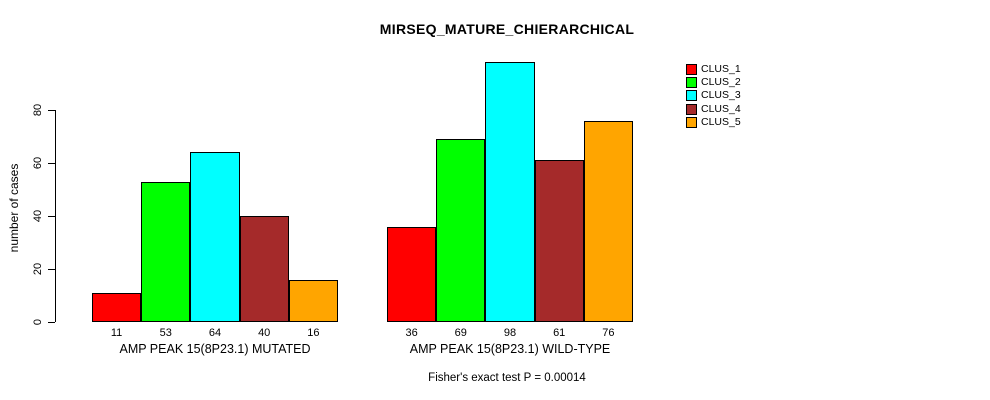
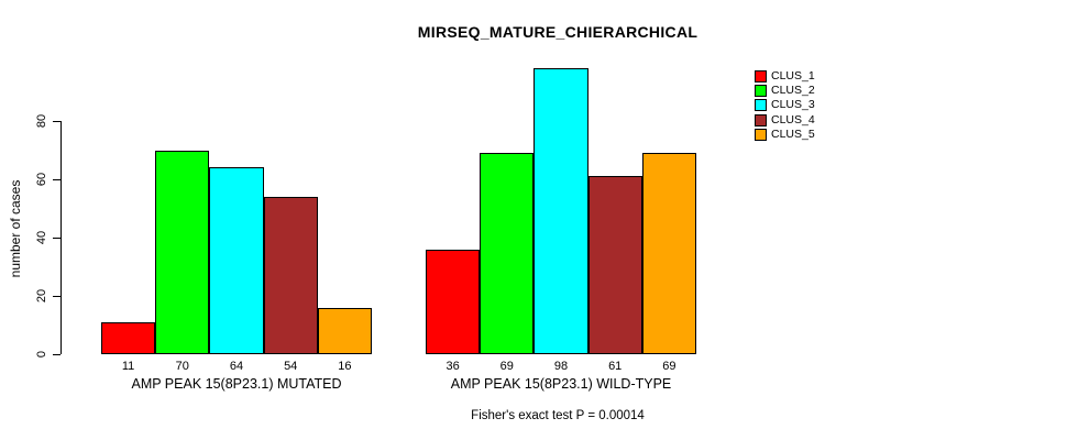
CLUS_2/AMP PEAK 15(8P23.1) MUTATED: 53 -> 70
CLUS_4/AMP PEAK 15(8P23.1) MUTATED: 40 -> 54
CLUS_5/AMP PEAK 15(8P23.1) WILD-TYPE: 76 -> 69
